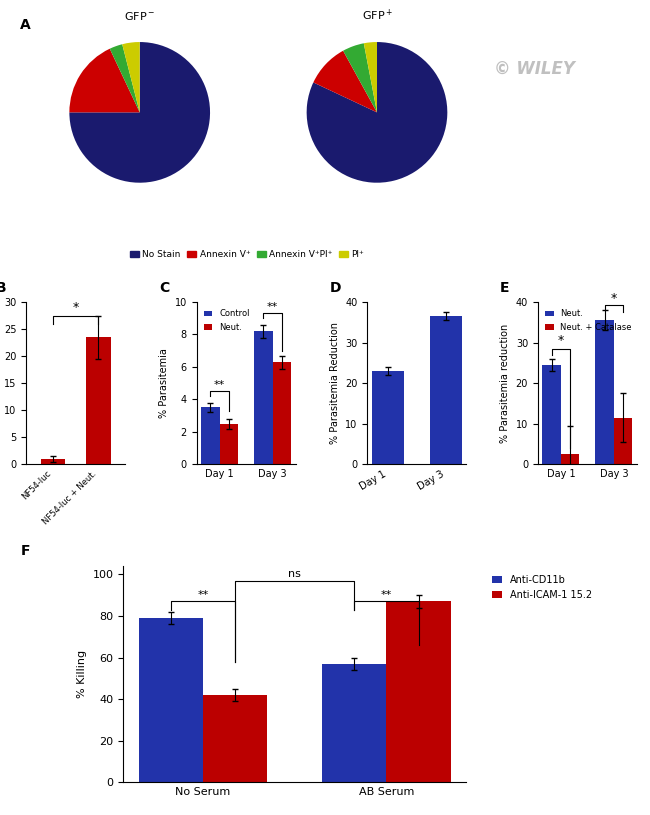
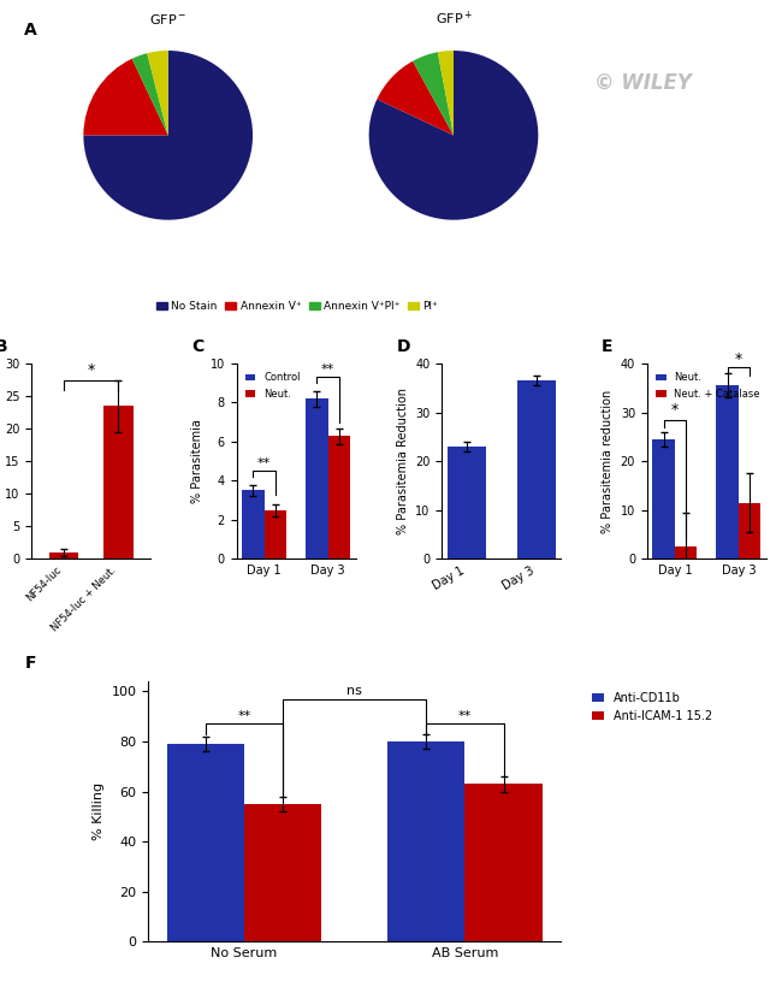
Anti-ICAM-1 15.2/No Serum: 42 -> 55
Anti-CD11b/AB Serum: 57 -> 80
Anti-ICAM-1 15.2/AB Serum: 87 -> 63
